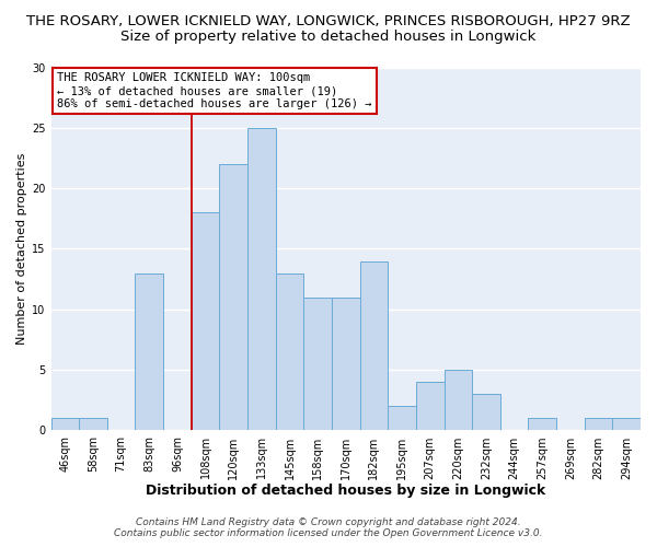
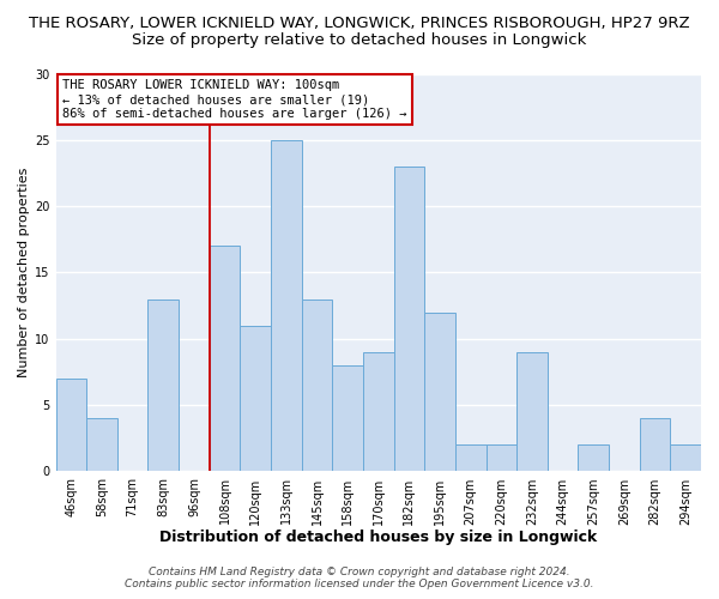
46sqm: 1 -> 7
58sqm: 1 -> 4
108sqm: 18 -> 17
120sqm: 22 -> 11
158sqm: 11 -> 8
170sqm: 11 -> 9
182sqm: 14 -> 23
195sqm: 2 -> 12
207sqm: 4 -> 2
220sqm: 5 -> 2
232sqm: 3 -> 9
257sqm: 1 -> 2
282sqm: 1 -> 4
294sqm: 1 -> 2
